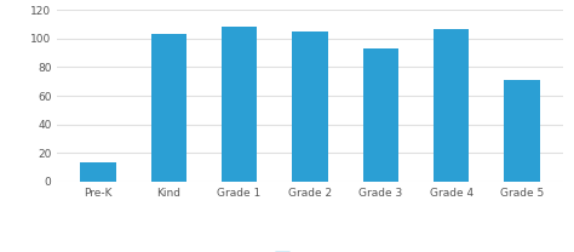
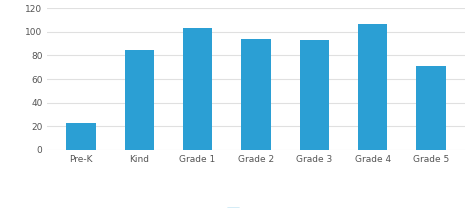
Pre-K: 13 -> 23
Kind: 103 -> 85
Grade 1: 108 -> 103
Grade 2: 105 -> 94
